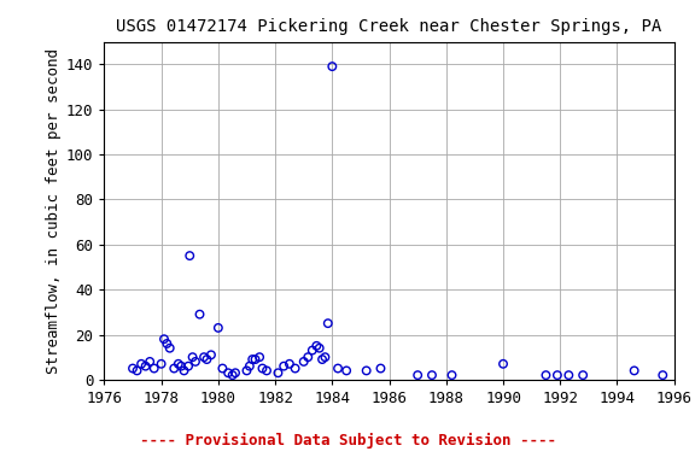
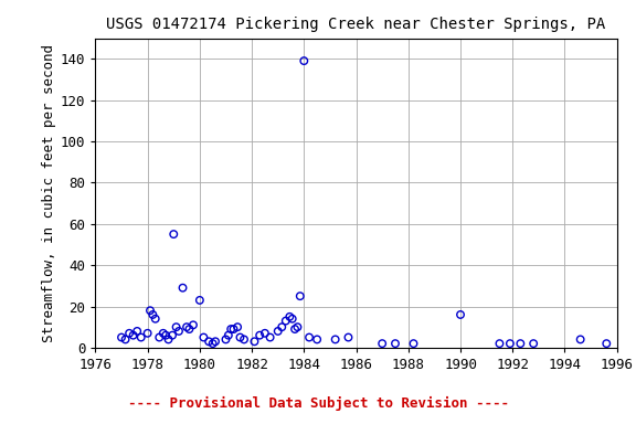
1990: 7 -> 16
